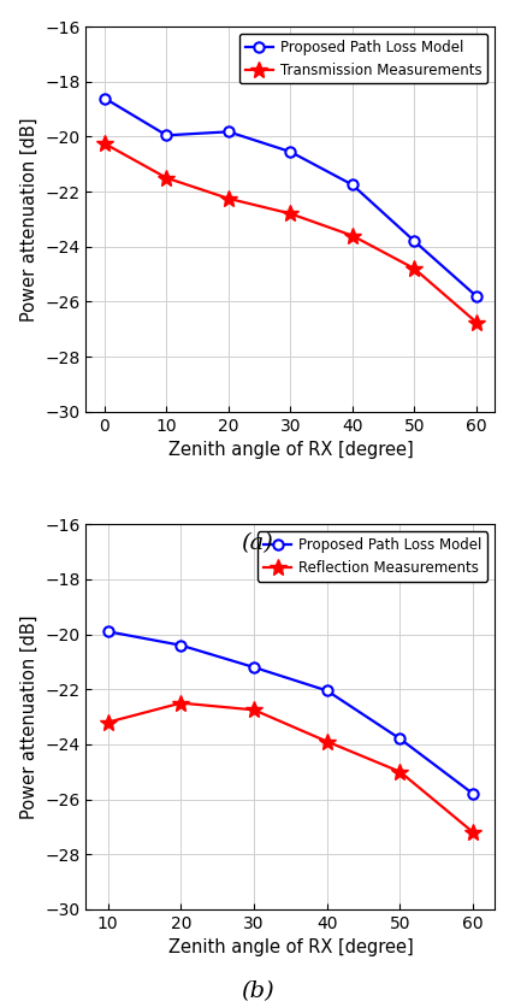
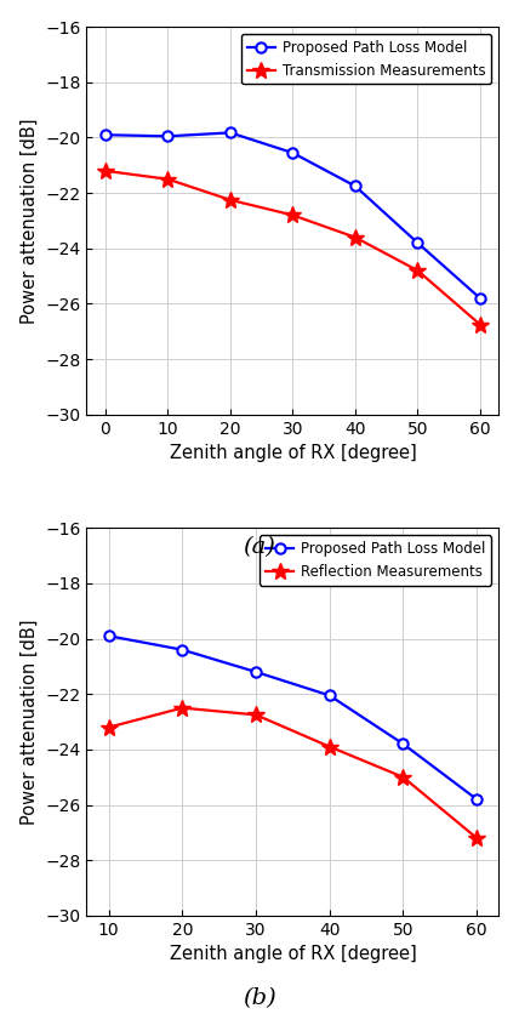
Proposed Path Loss Model/0: -18.60 -> -19.90
Transmission Measurements/0: -20.25 -> -21.20
